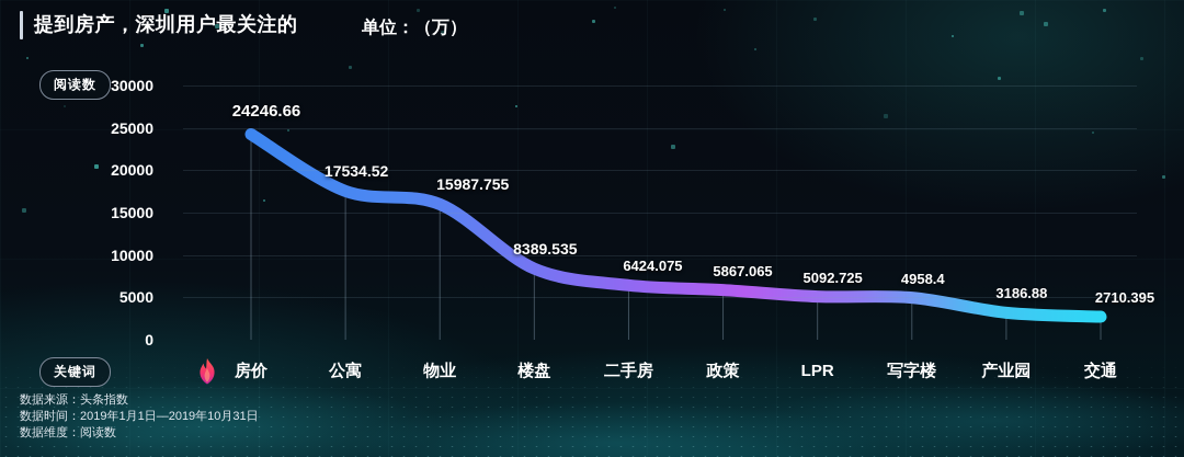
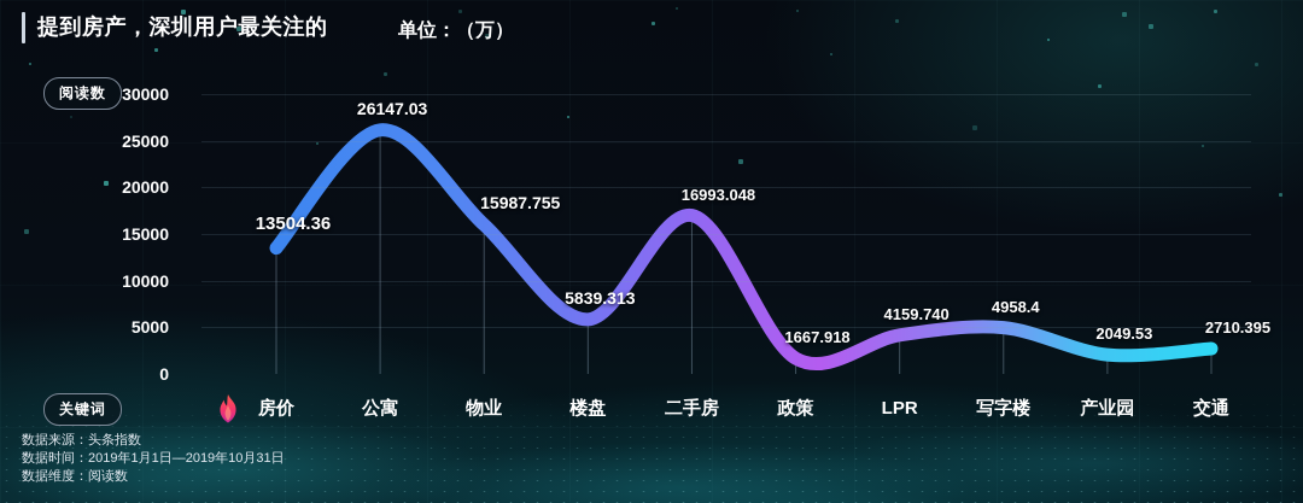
房价: 24246.66 -> 13504.36
公寓: 17534.52 -> 26147.03
楼盘: 8389.535 -> 5839.313
二手房: 6424.075 -> 16993.048
政策: 5867.065 -> 1667.918
LPR: 5092.725 -> 4159.740
产业园: 3186.88 -> 2049.53
